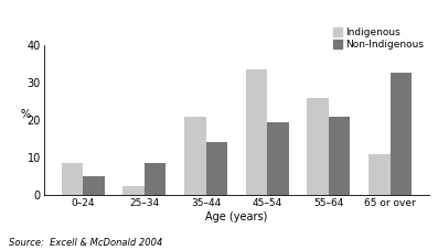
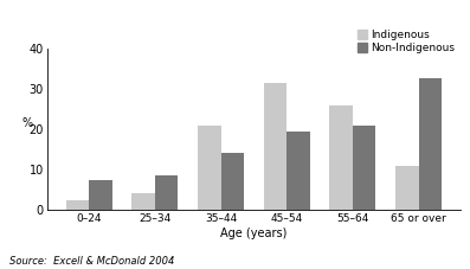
Indigenous/0–24: 8.5 -> 2.5
Non-Indigenous/0–24: 5.0 -> 7.5
Indigenous/25–34: 2.5 -> 4.0
Indigenous/45–54: 33.5 -> 31.5
